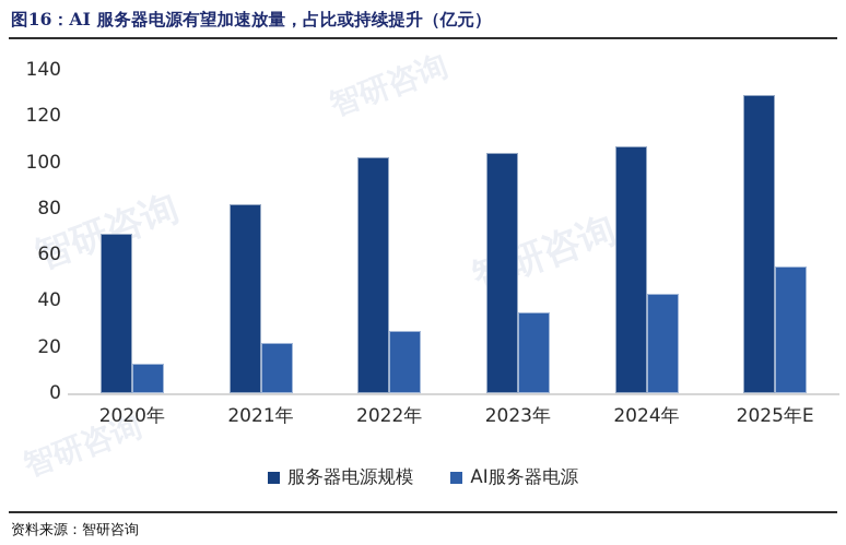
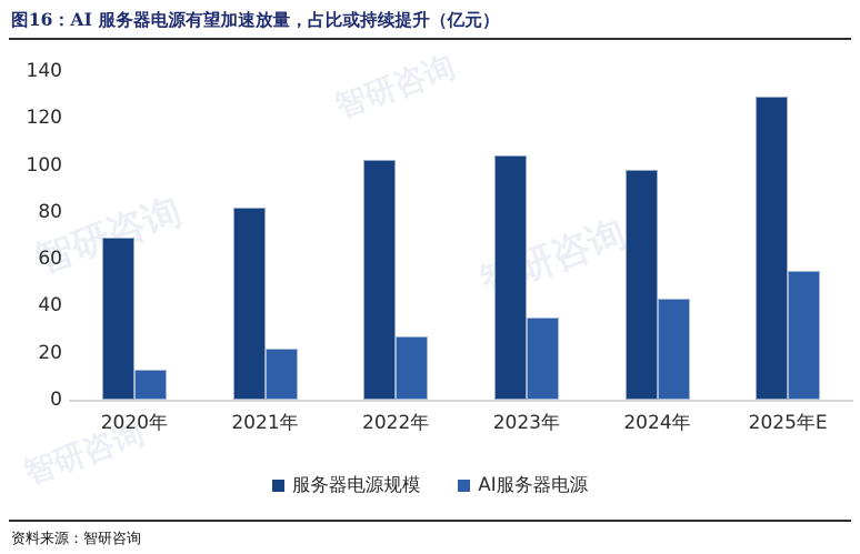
服务器电源规模/2024年: 107 -> 98
